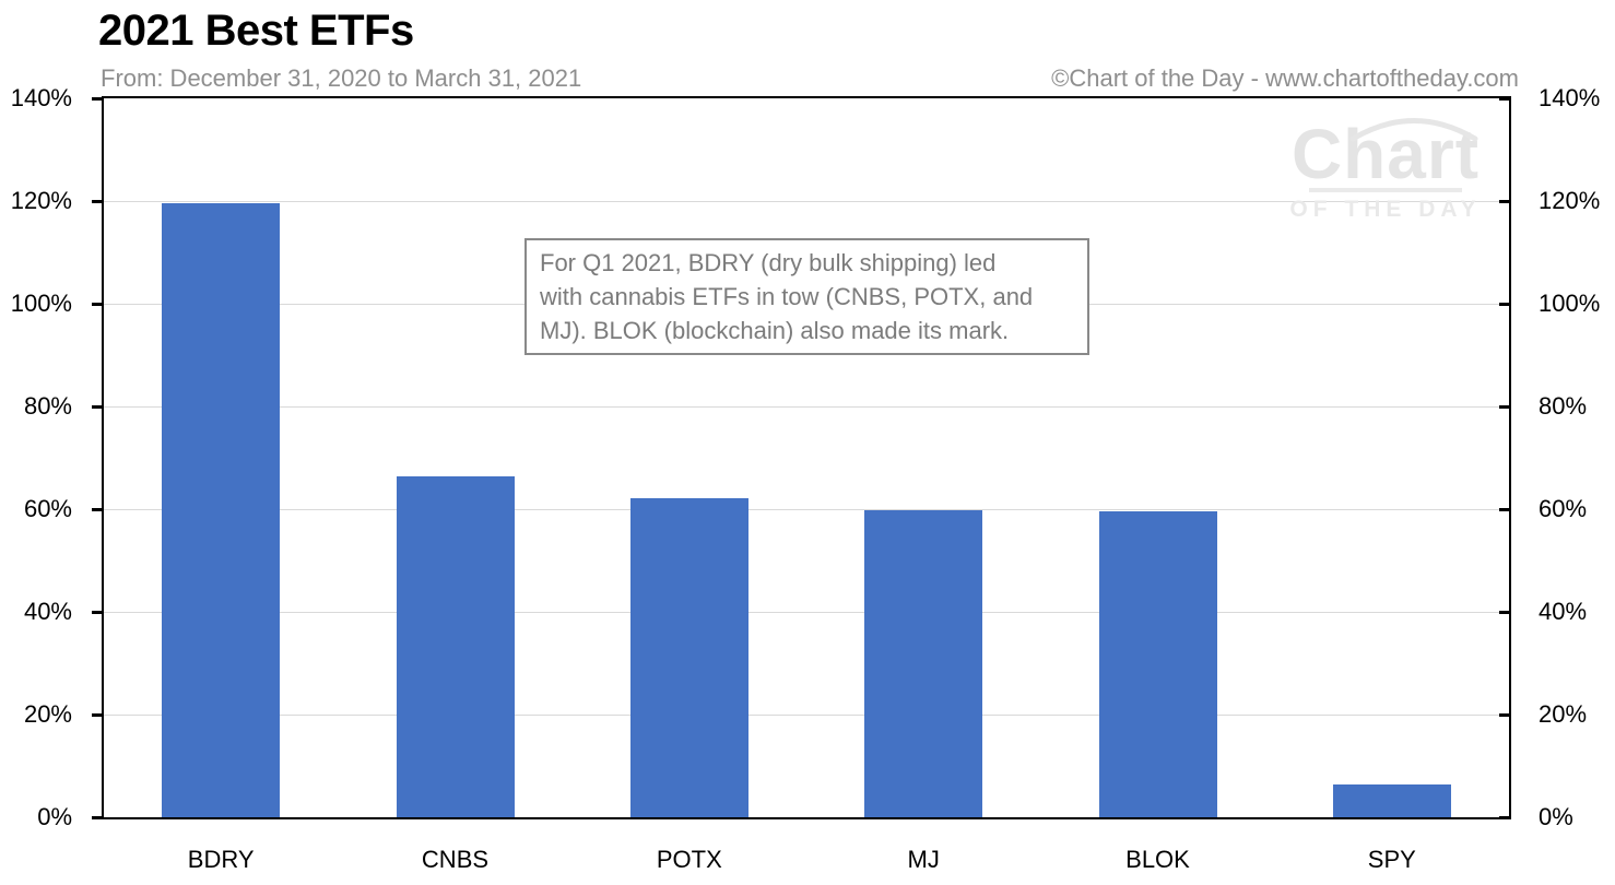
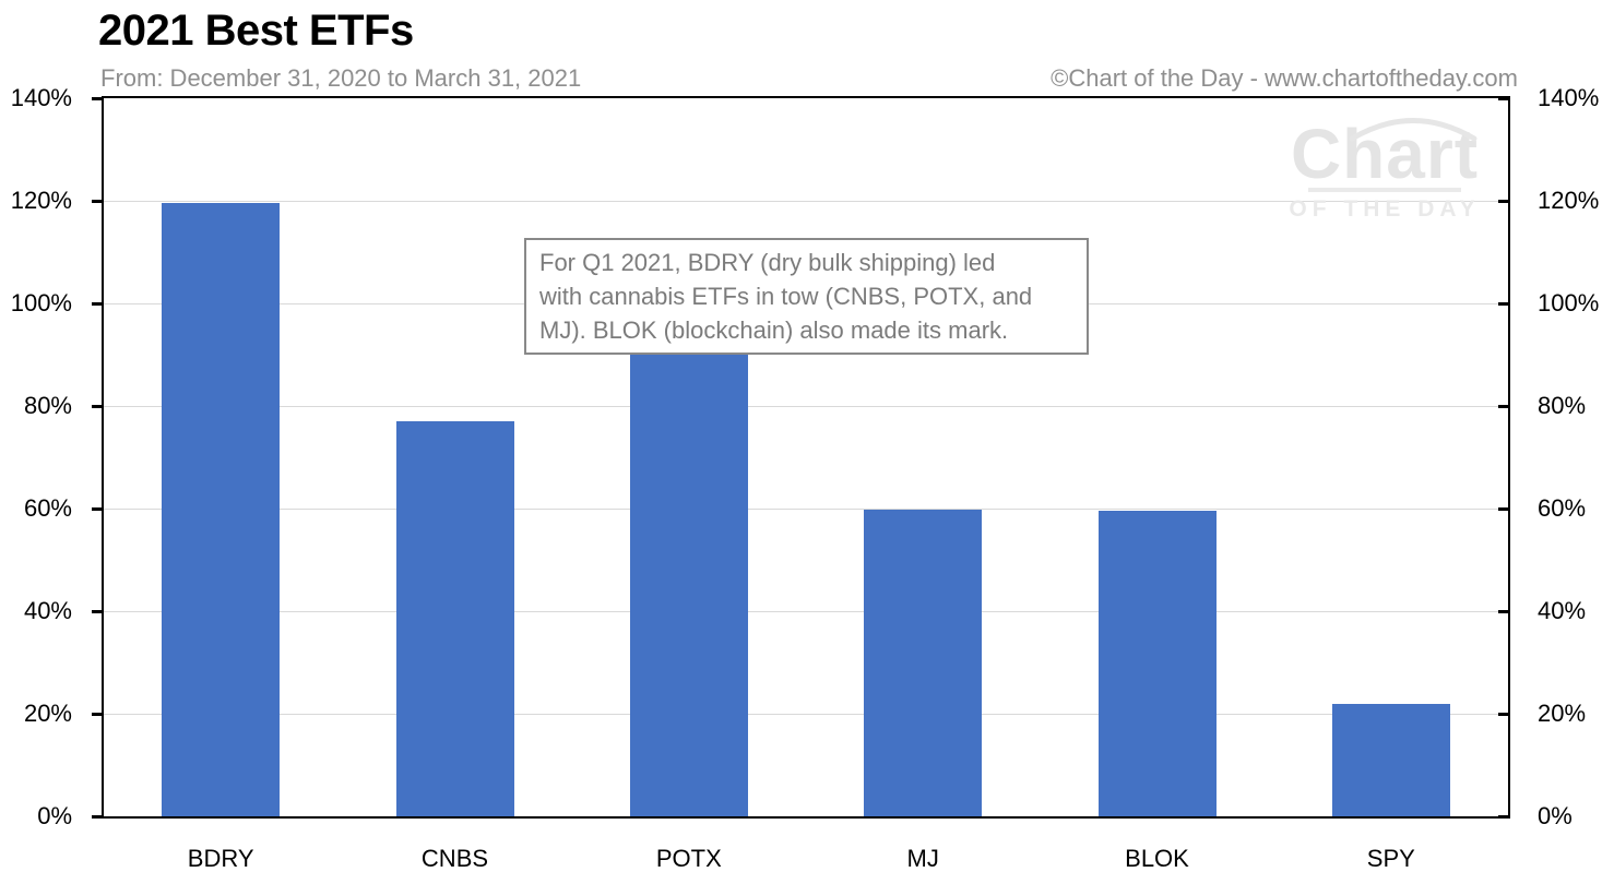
CNBS: 66% -> 77%
POTX: 62% -> 102%
SPY: 6% -> 22%
